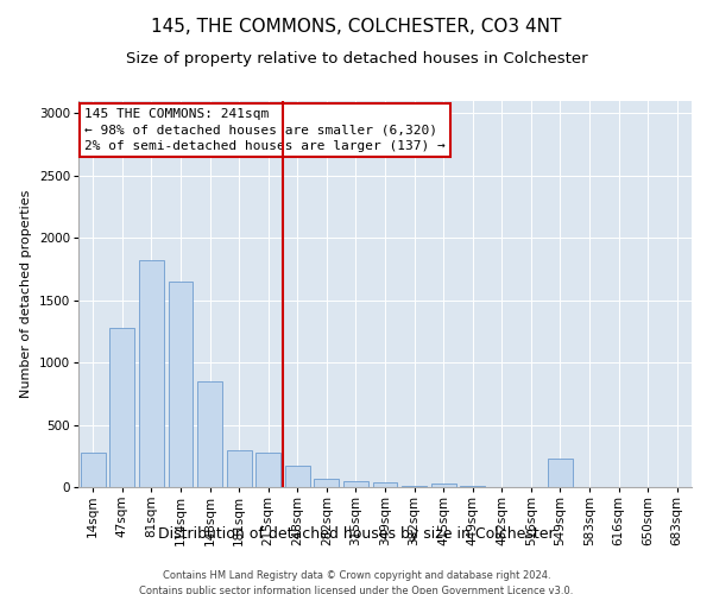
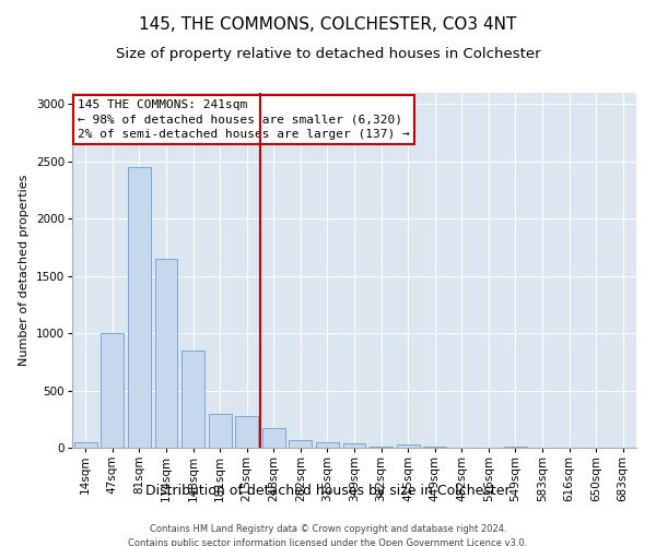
14sqm: 280 -> 50
47sqm: 1280 -> 1000
81sqm: 1820 -> 2450
549sqm: 230 -> 0
